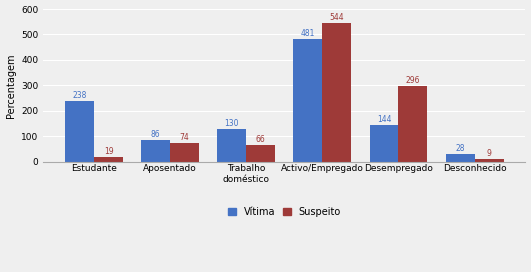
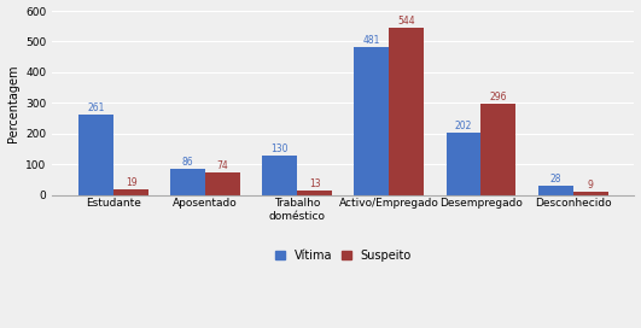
Vítima/Estudante: 238 -> 261
Suspeito/Trabalho doméstico: 66 -> 13
Vítima/Desempregado: 144 -> 202
